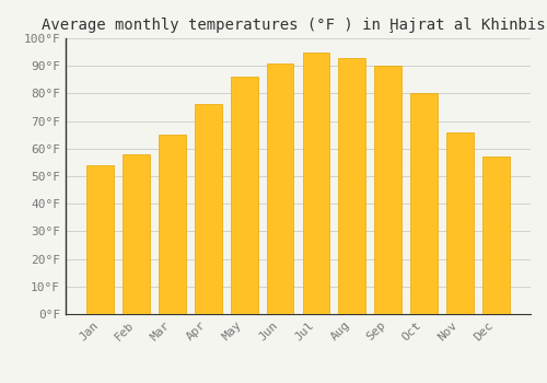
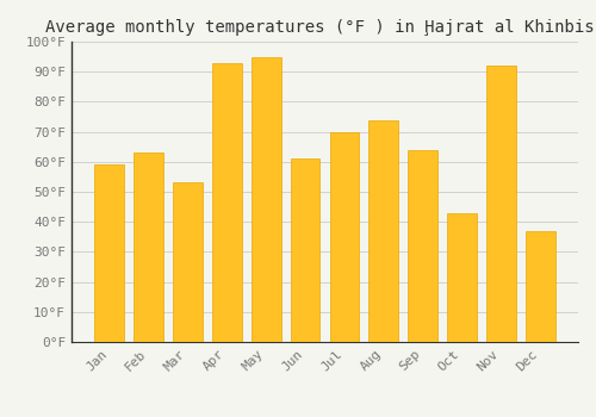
Jan: 54°F -> 59°F
Feb: 58°F -> 63°F
Mar: 65°F -> 53°F
Apr: 76°F -> 93°F
May: 86°F -> 95°F
Jun: 91°F -> 61°F
Jul: 95°F -> 70°F
Aug: 93°F -> 74°F
Sep: 90°F -> 64°F
Oct: 80°F -> 43°F
Nov: 66°F -> 92°F
Dec: 57°F -> 37°F
